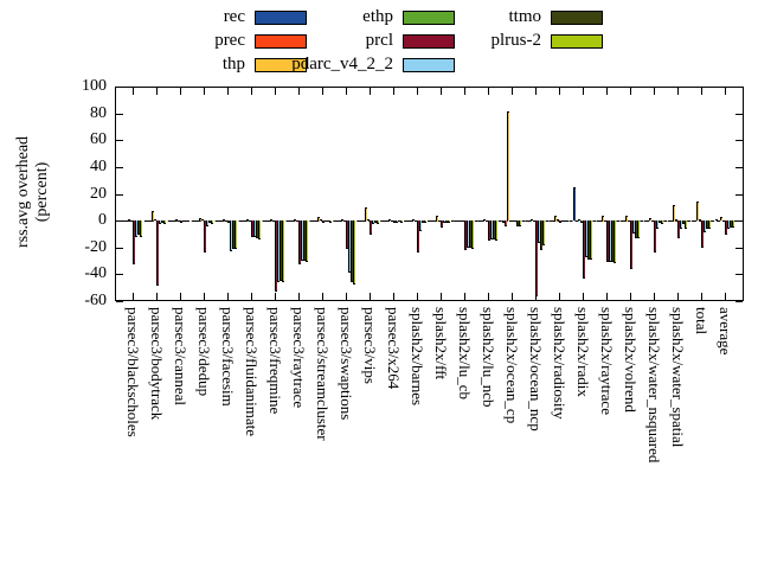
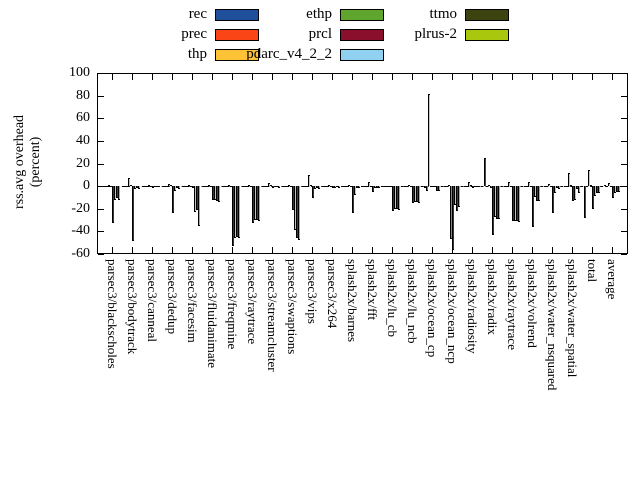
plrus-2/parsec3/facesim: -21 -> -35
ethp/splash2x/ocean_ncp: -1 -> -47
pdarc_v4_2_2/splash2x/water_spatial: -6 -> -12
rec/total: -1 -> -28
